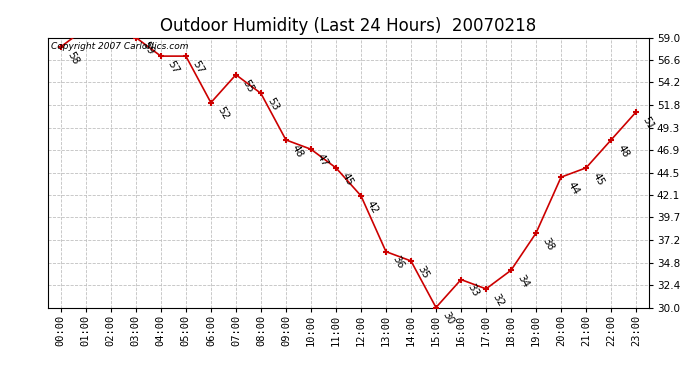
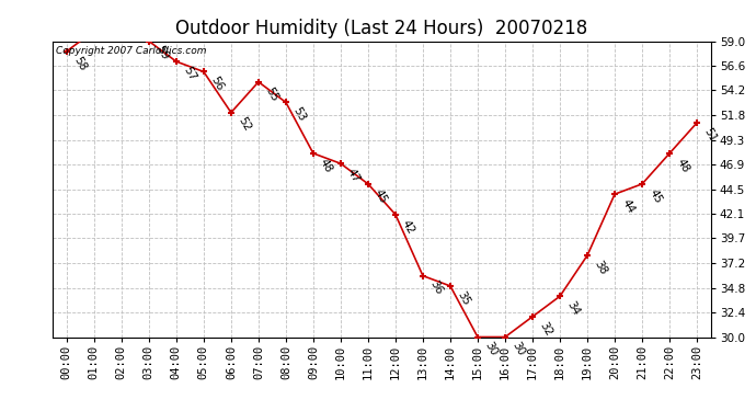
05:00: 57 -> 56
16:00: 33 -> 30
